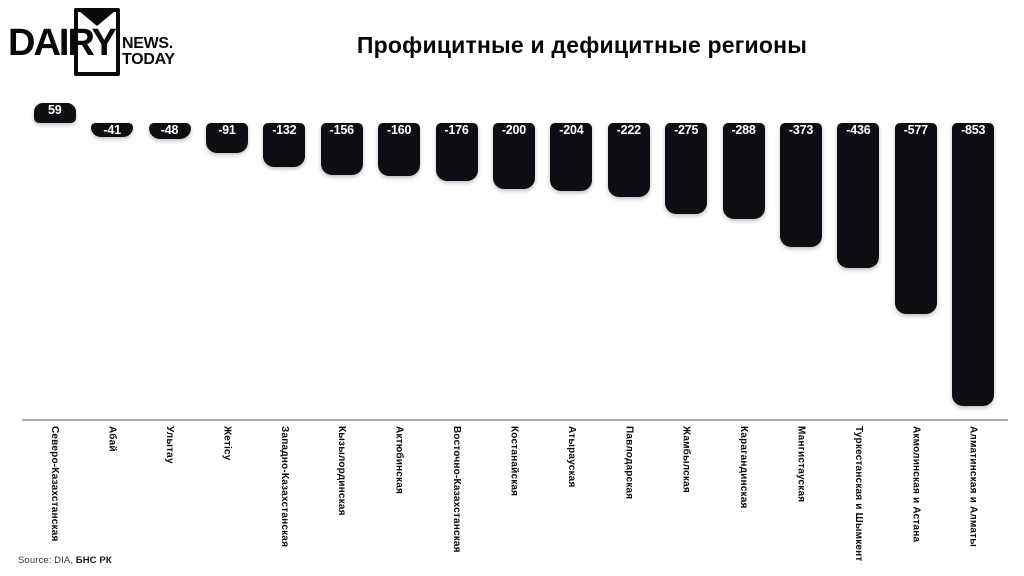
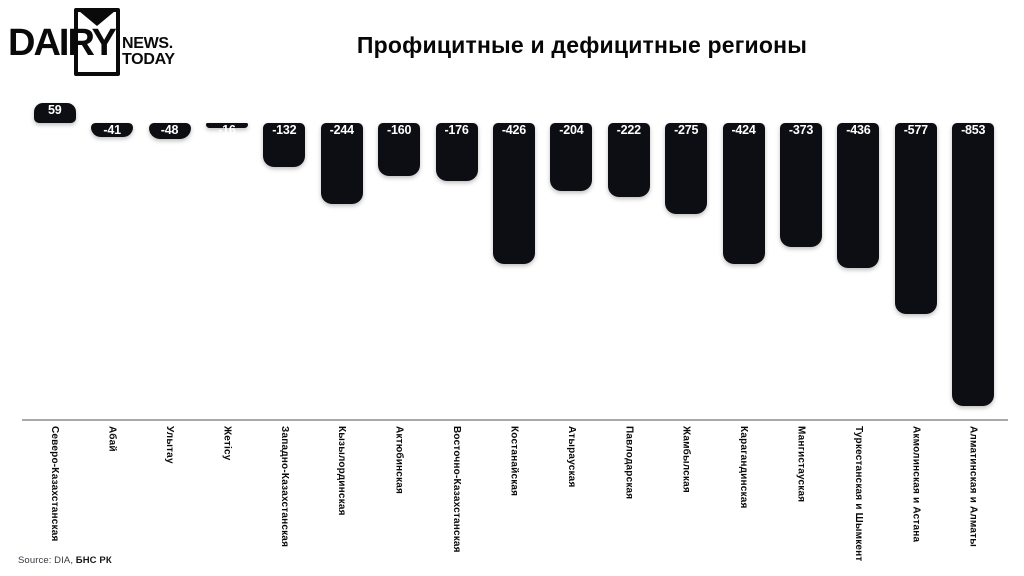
Жетісу: -91 -> -16
Кызылординская: -156 -> -244
Костанайская: -200 -> -426
Карагандинская: -288 -> -424
